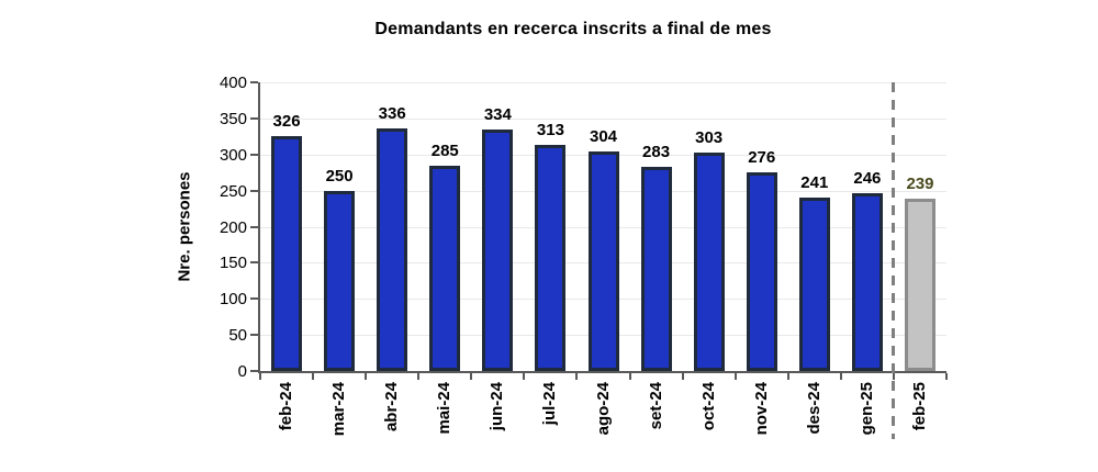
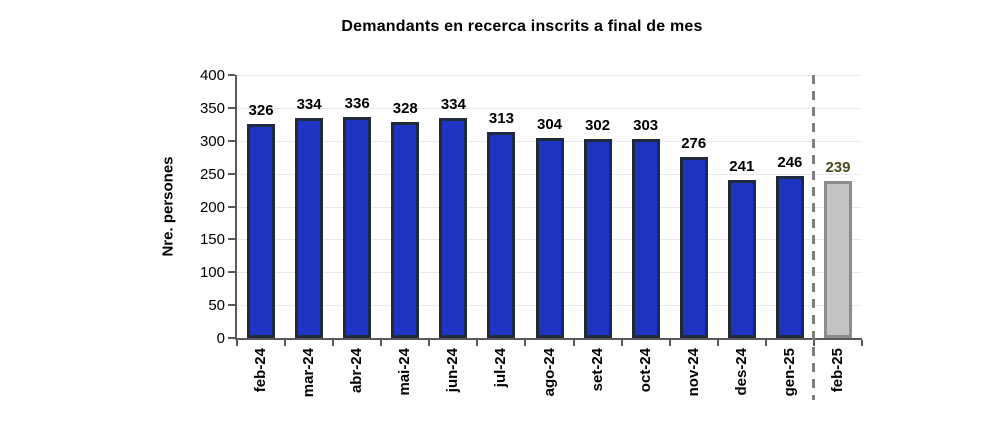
mar-24: 250 -> 334
mai-24: 285 -> 328
set-24: 283 -> 302
